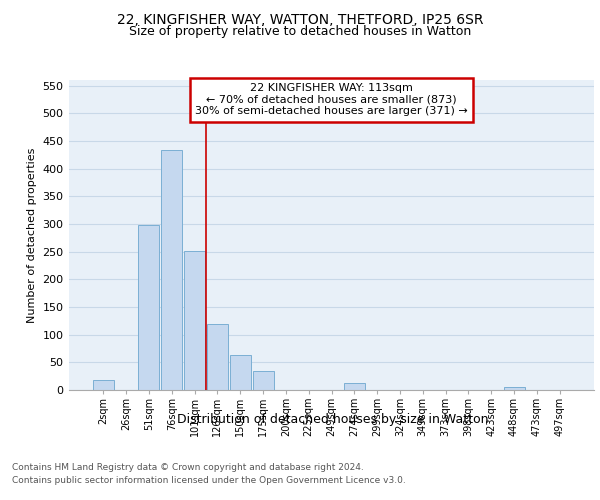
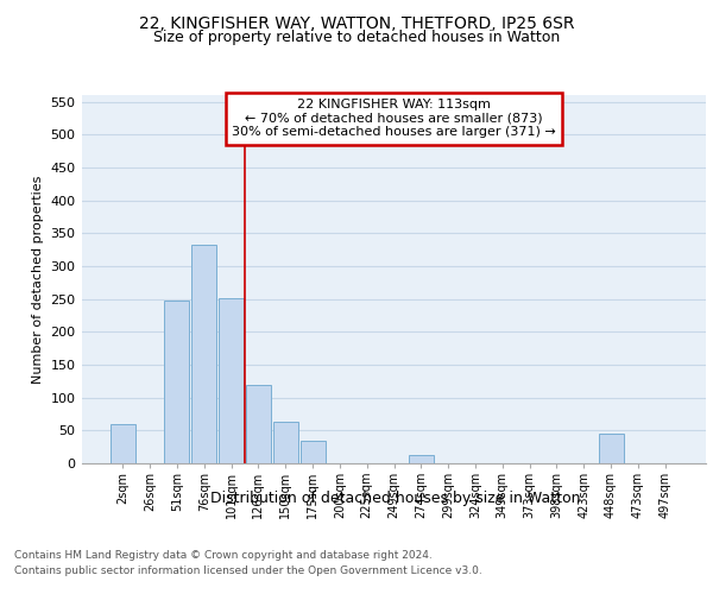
2sqm: 18 -> 60
51sqm: 298 -> 248
76sqm: 433 -> 332
448sqm: 5 -> 46
